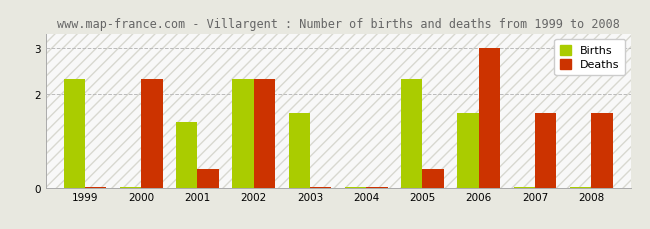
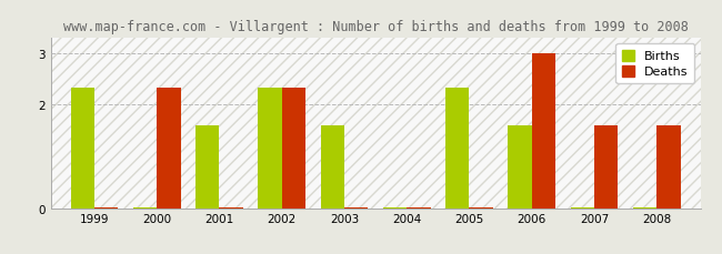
Births/2001: 1.40 -> 1.60
Deaths/2001: 0.40 -> 0.02
Deaths/2005: 0.40 -> 0.02
